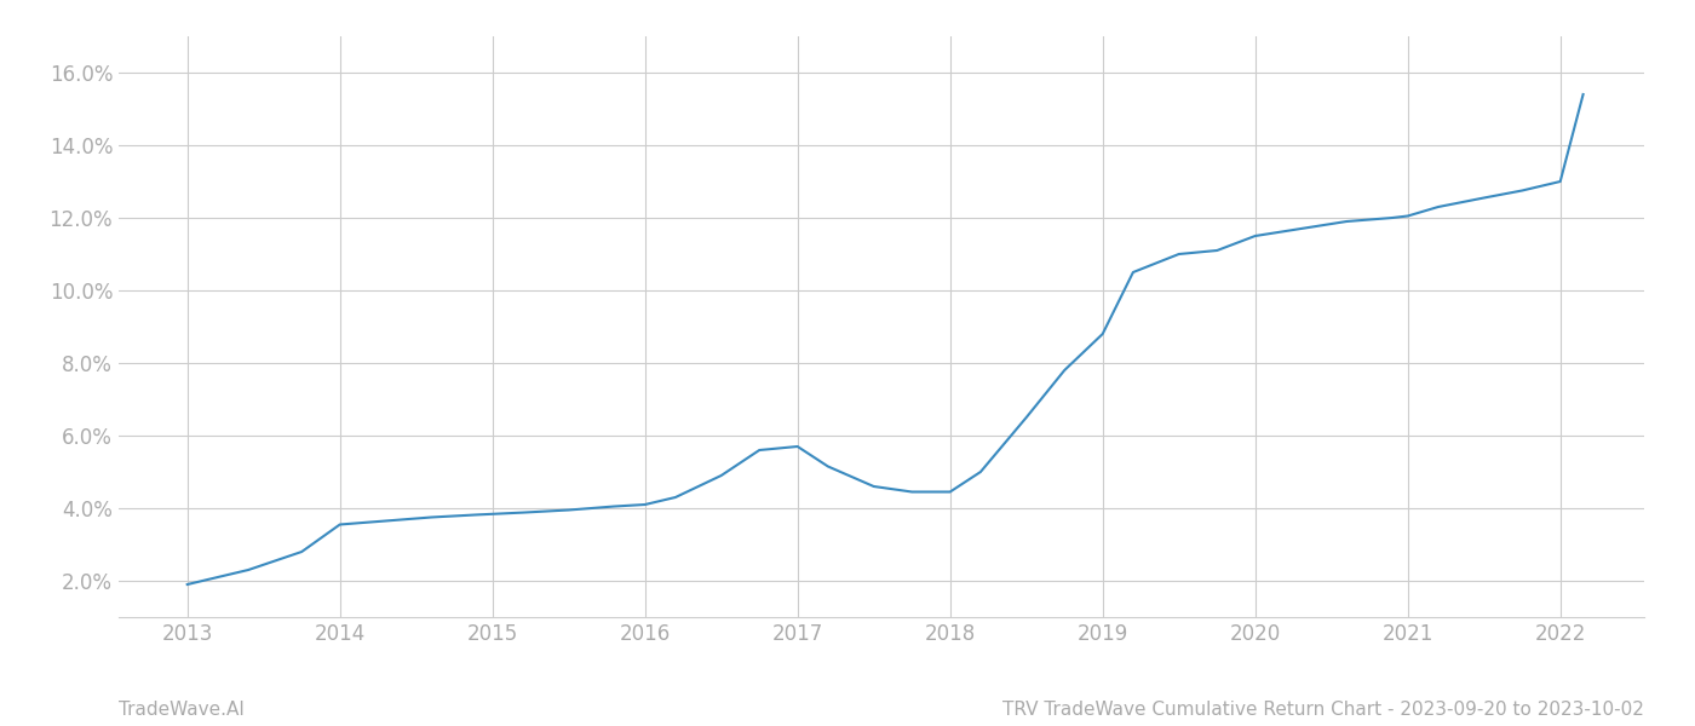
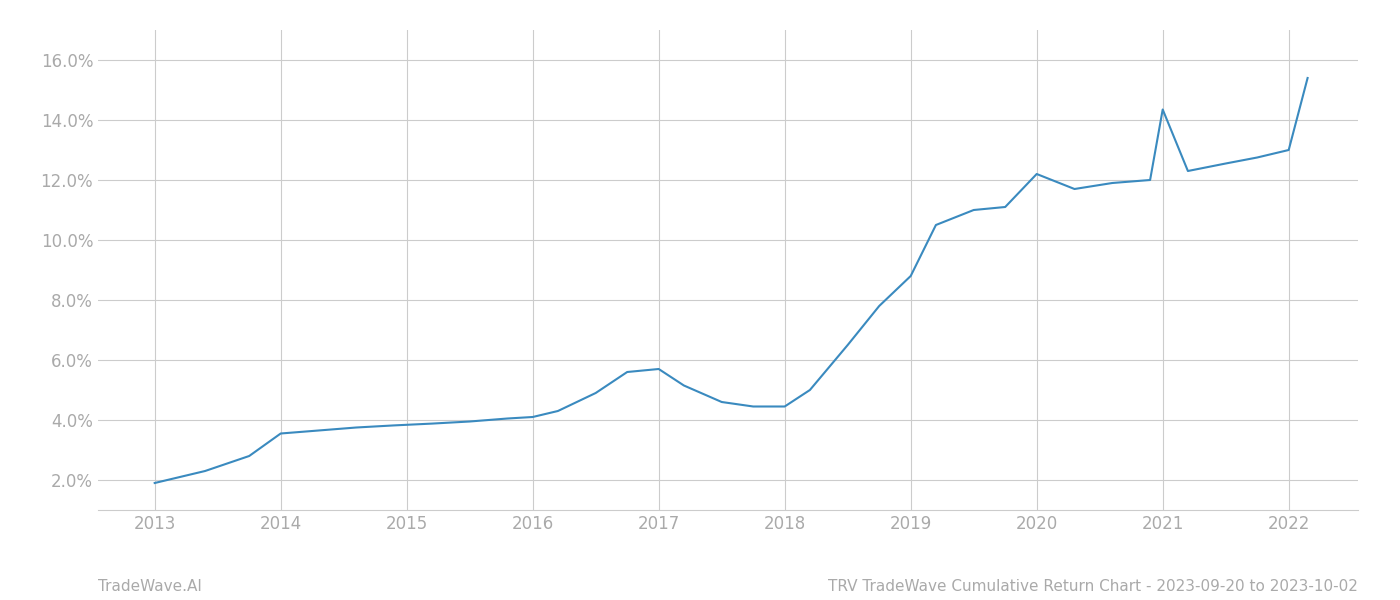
2020: 11.50% -> 12.20%
2021: 12.05% -> 14.35%
